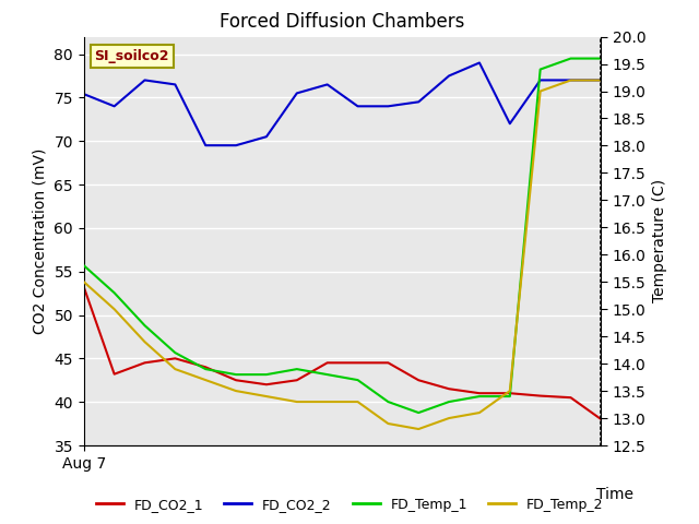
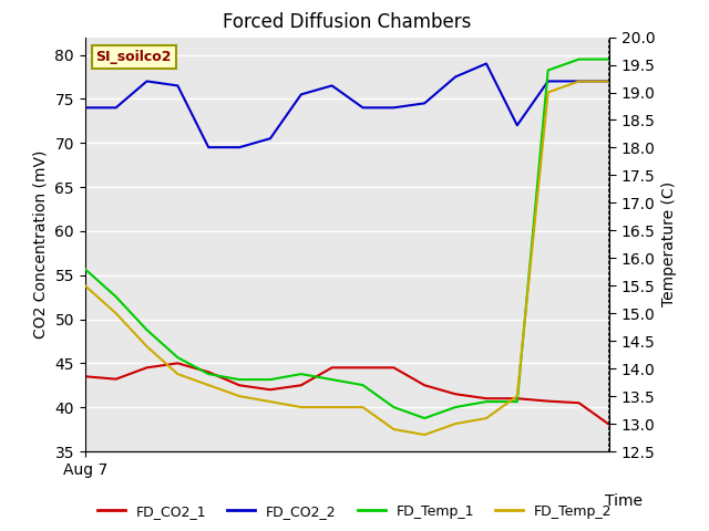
FD_CO2_1/Aug 7: 53.2 -> 43.5
FD_CO2_2/Aug 7: 75.4 -> 74.0
